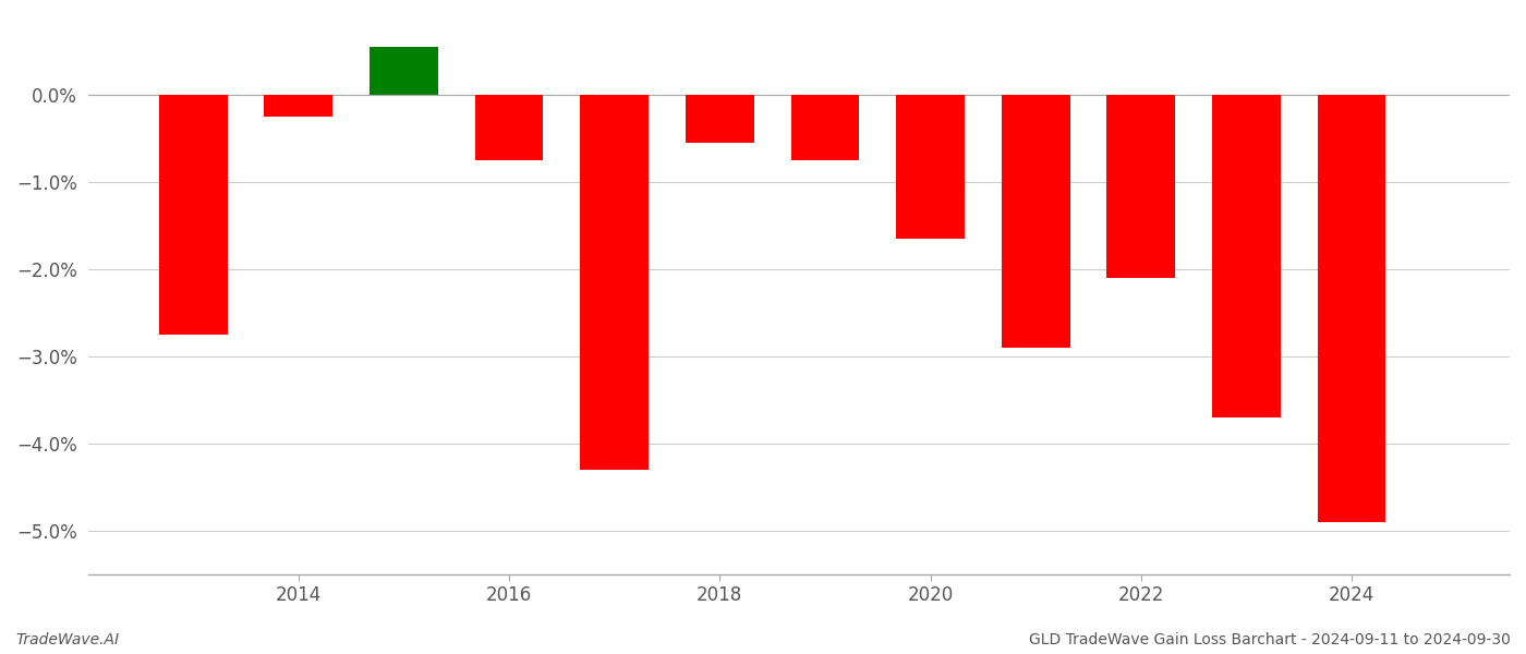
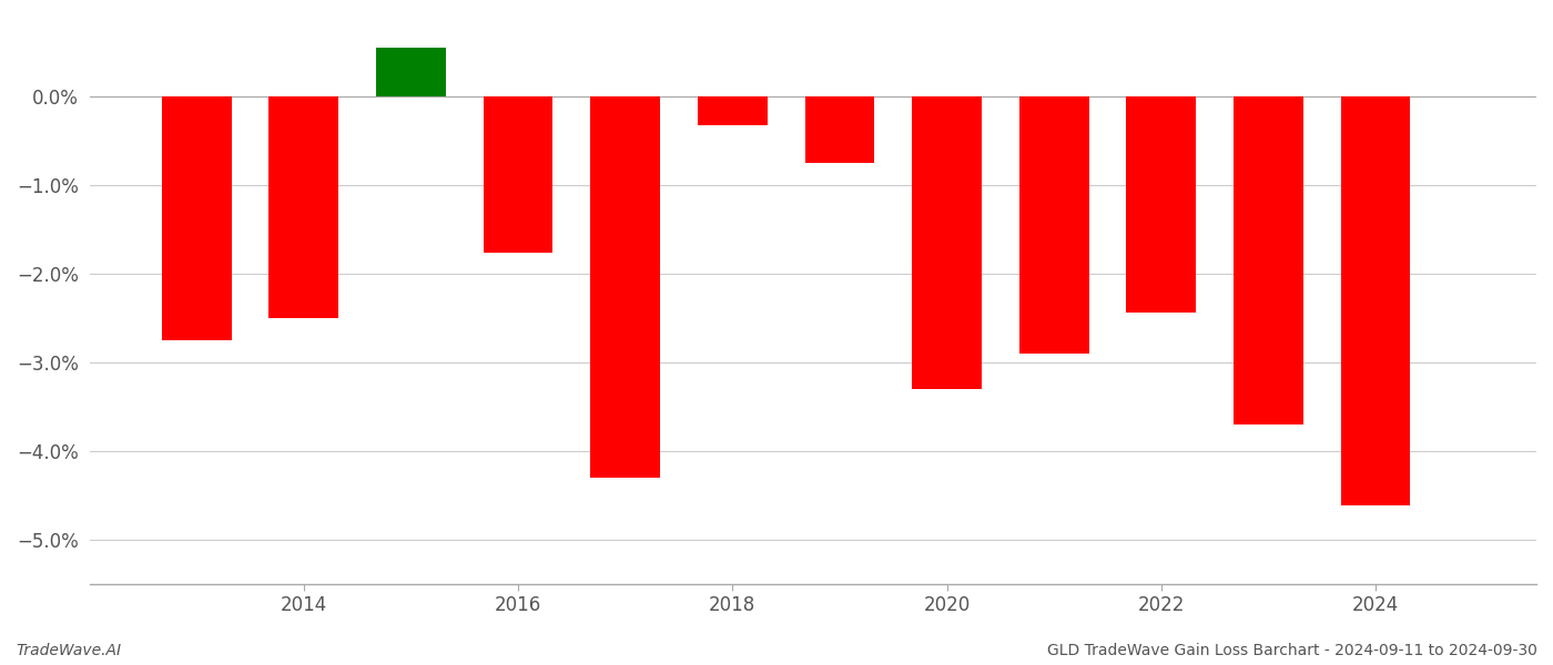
2014: -0.25% -> -2.50%
2016: -0.75% -> -1.76%
2018: -0.55% -> -0.32%
2020: -1.65% -> -3.30%
2022: -2.10% -> -2.44%
2024: -4.90% -> -4.62%
